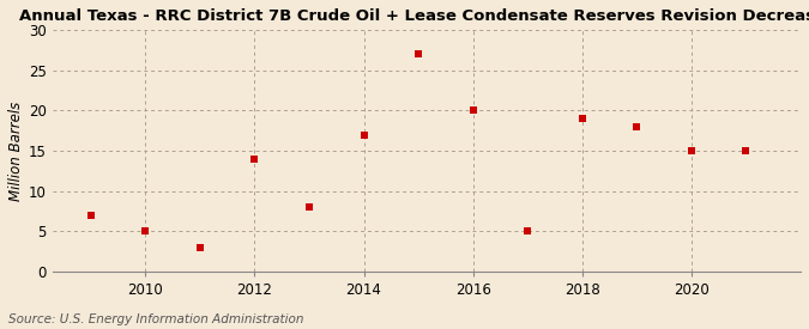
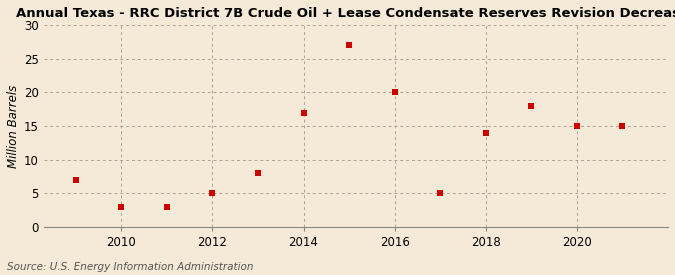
2010: 5 -> 3
2012: 14 -> 5
2018: 19 -> 14
